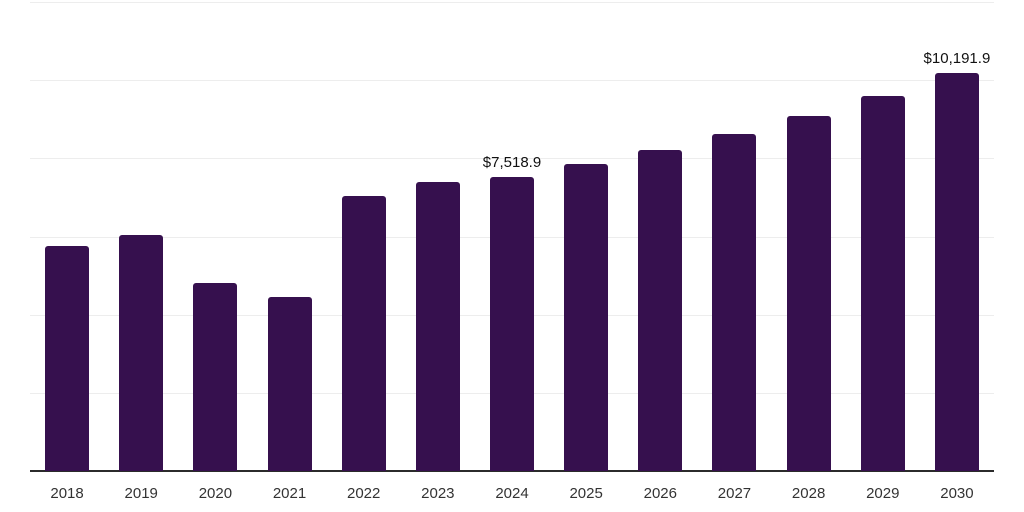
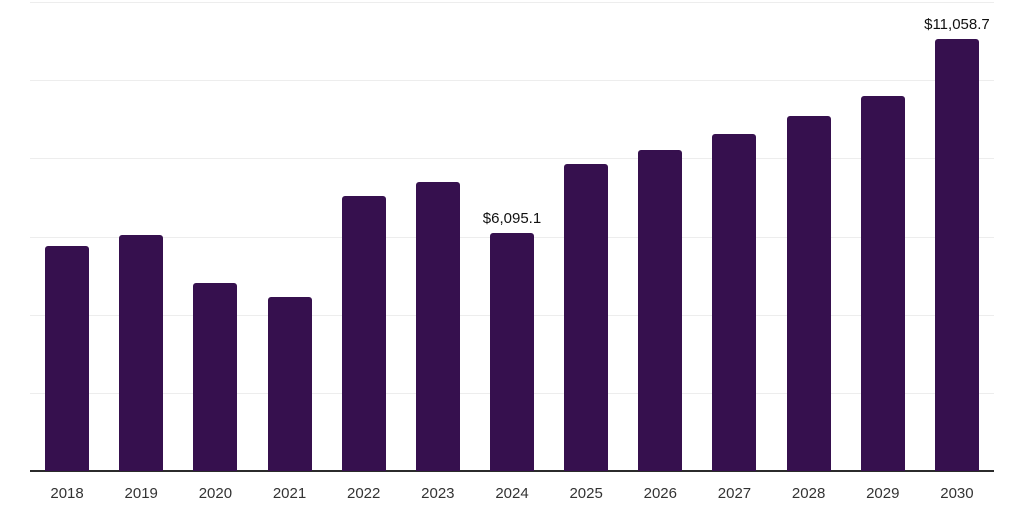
2024: $7,518.9 -> $6,095.1
2030: $10,191.9 -> $11,058.7
